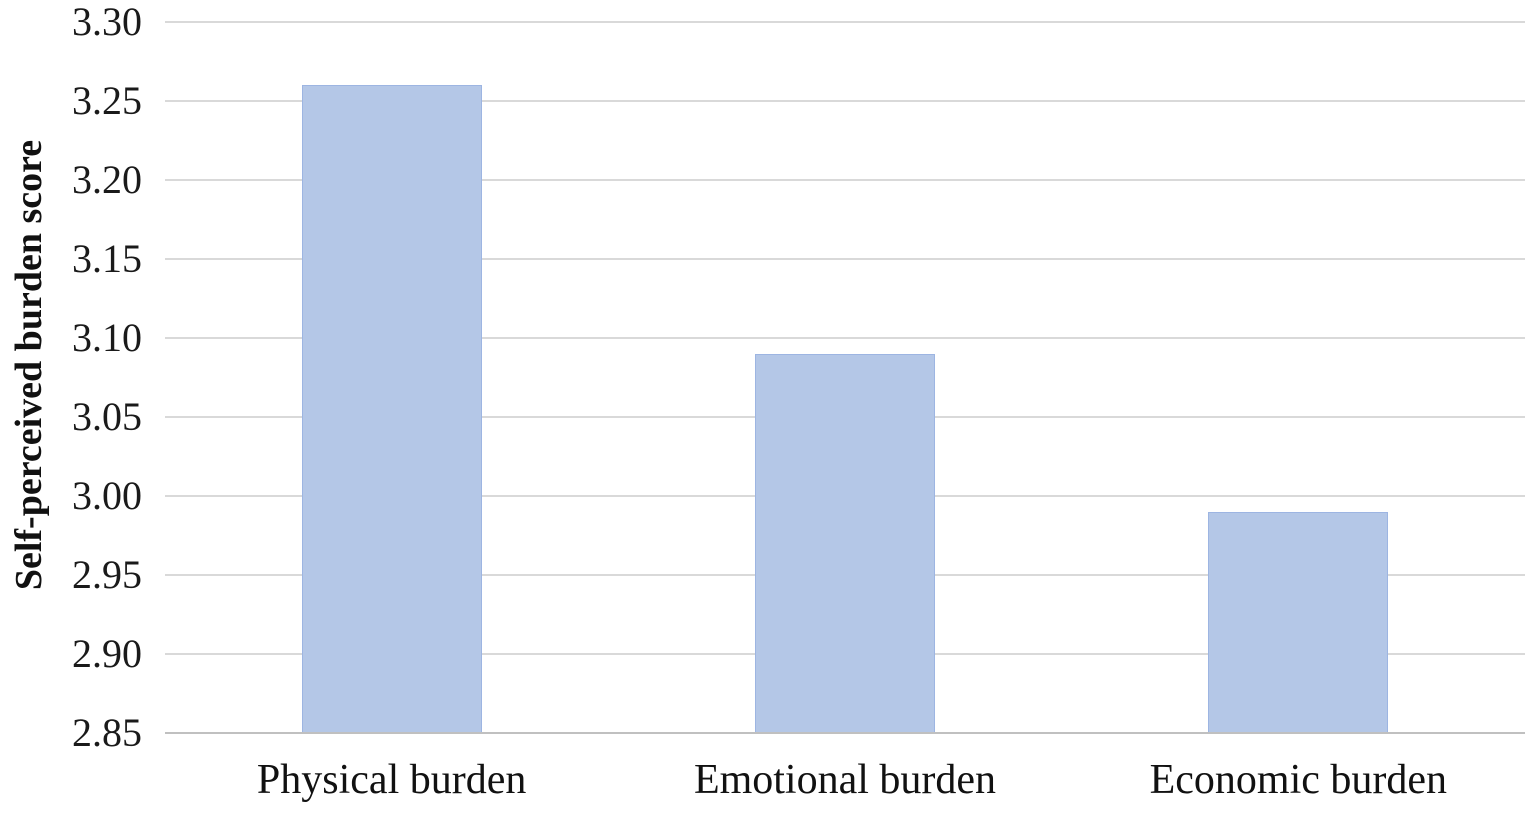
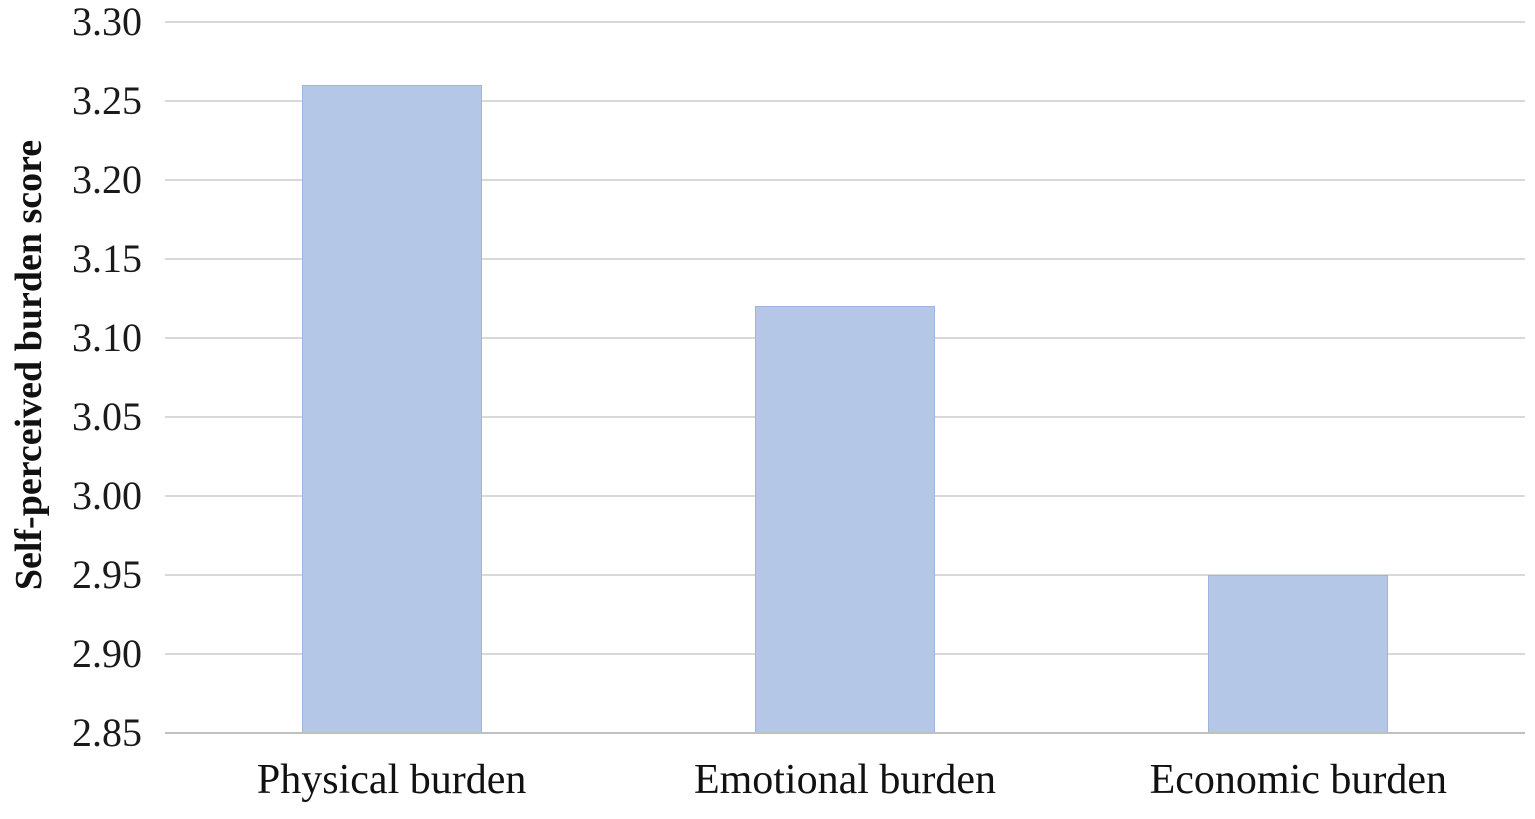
Emotional burden: 3.09 -> 3.12
Economic burden: 2.99 -> 2.95
